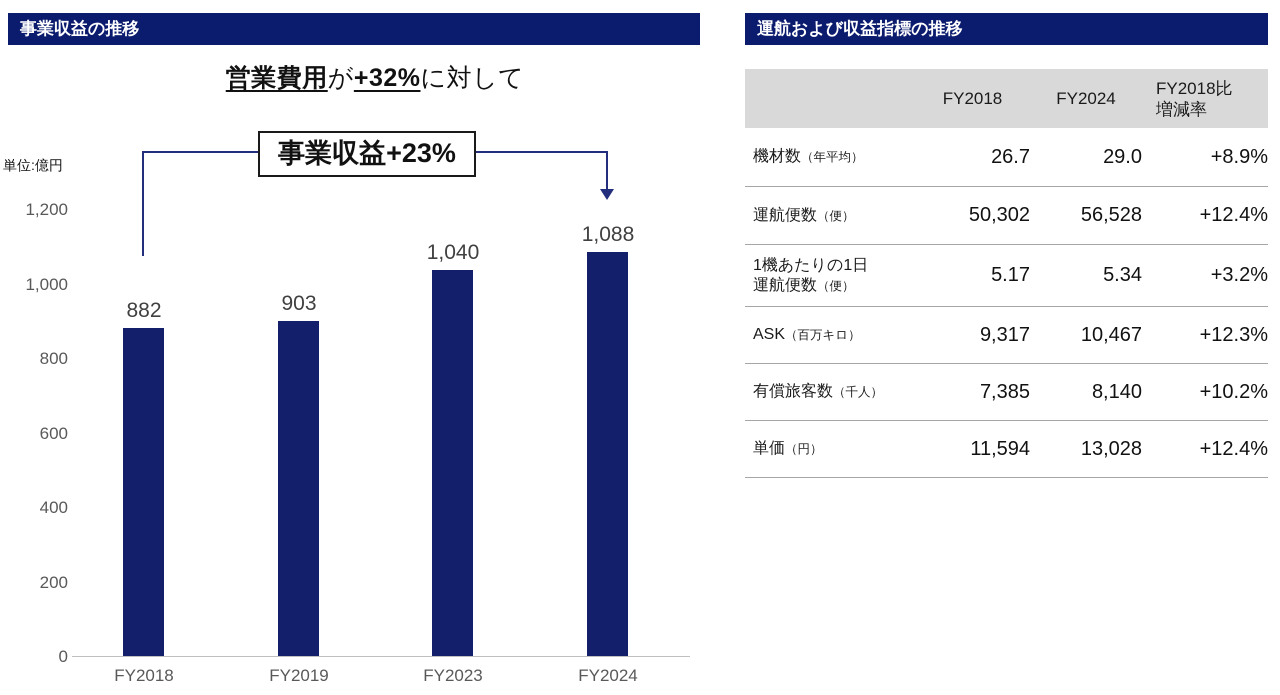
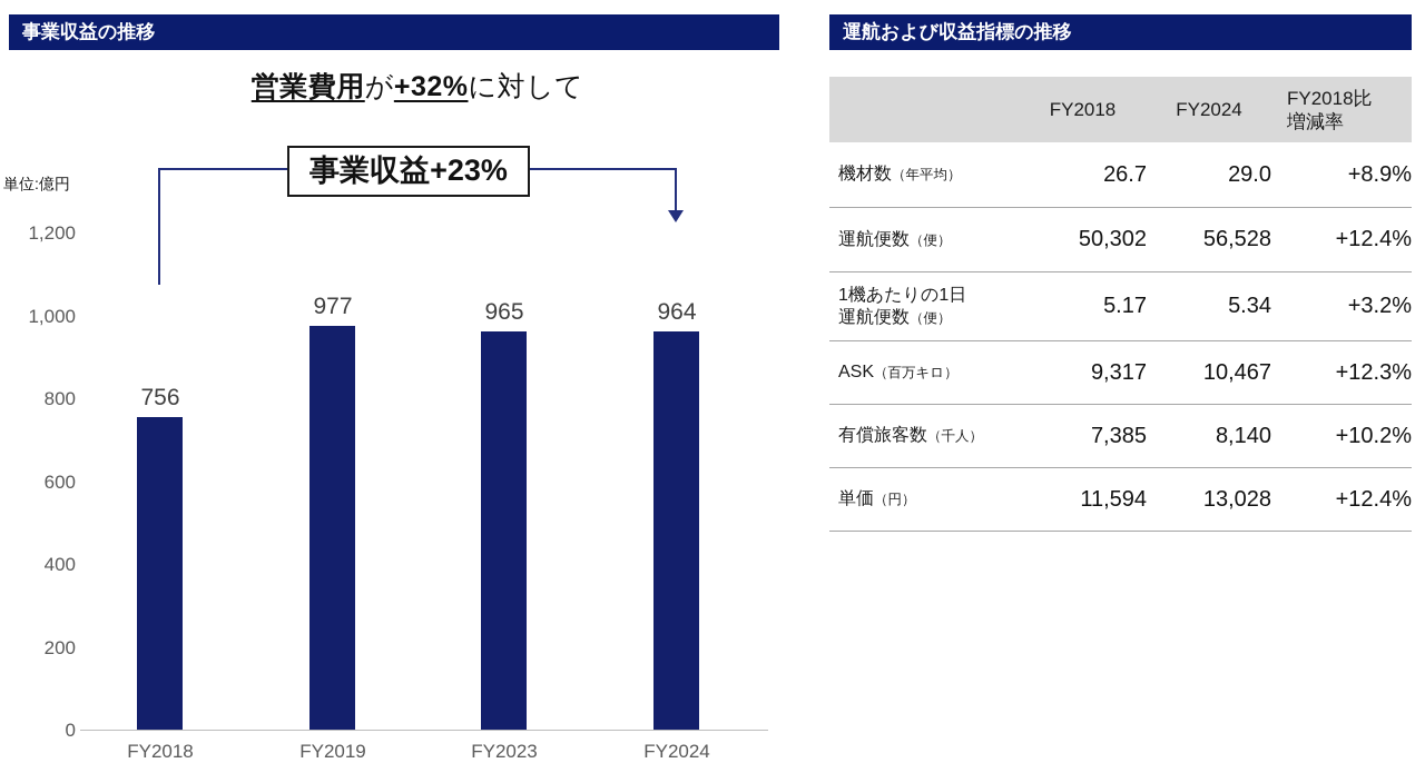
事業収益の推移/FY2018: 882 -> 756
事業収益の推移/FY2019: 903 -> 977
事業収益の推移/FY2023: 1,040 -> 965
事業収益の推移/FY2024: 1,088 -> 964
